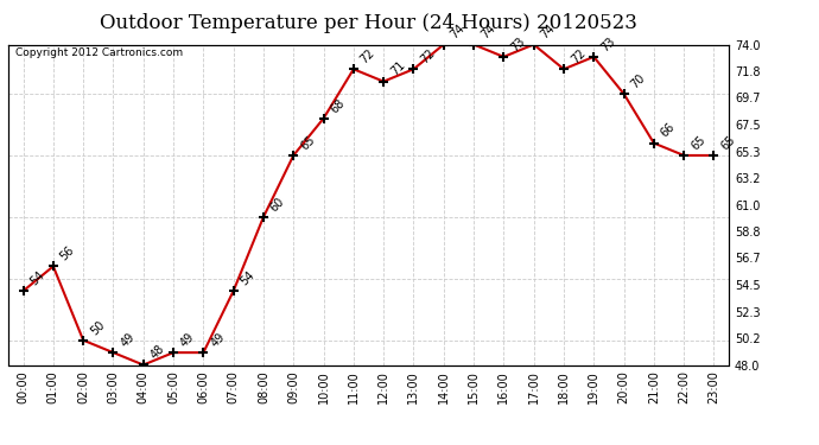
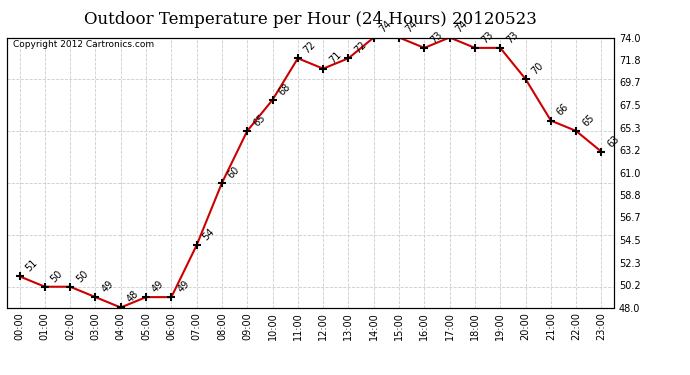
00:00: 54 -> 51
01:00: 56 -> 50
18:00: 72 -> 73
23:00: 65 -> 63
